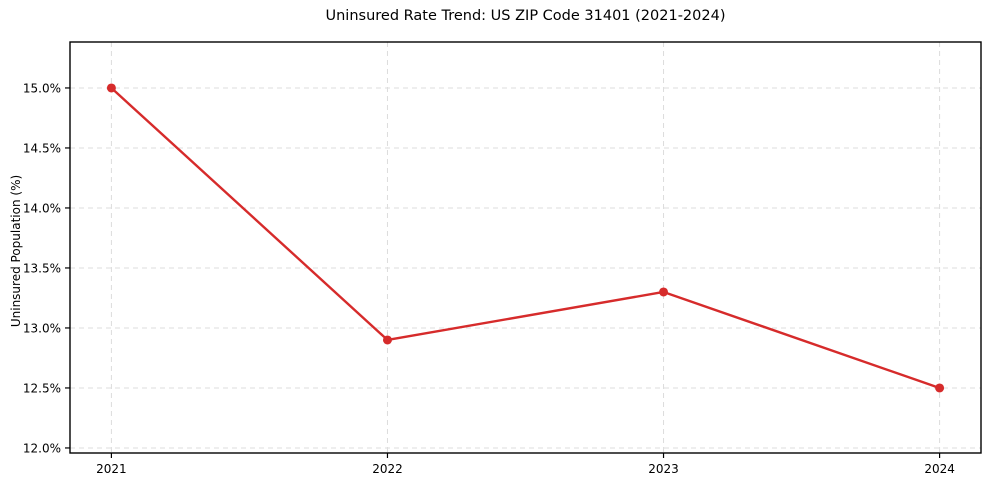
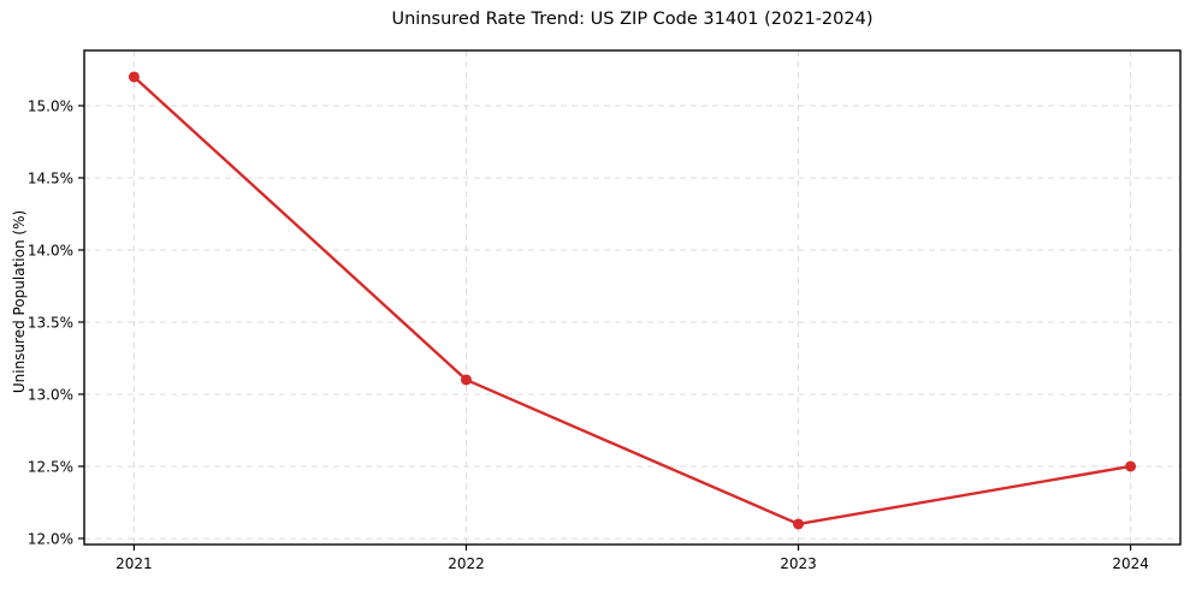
2021: 15.0% -> 15.2%
2022: 12.9% -> 13.1%
2023: 13.3% -> 12.1%
